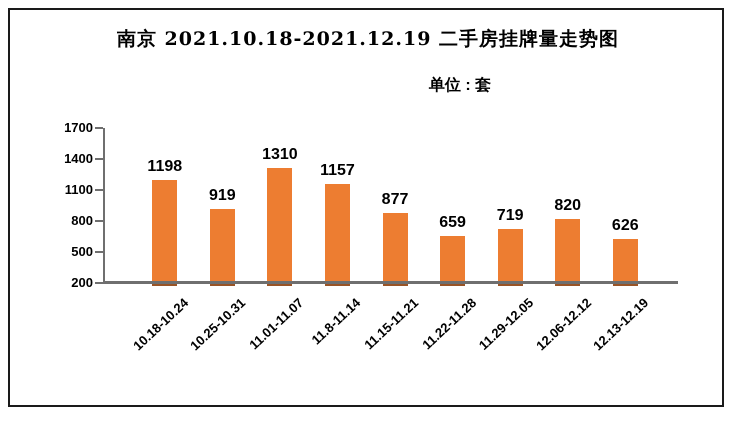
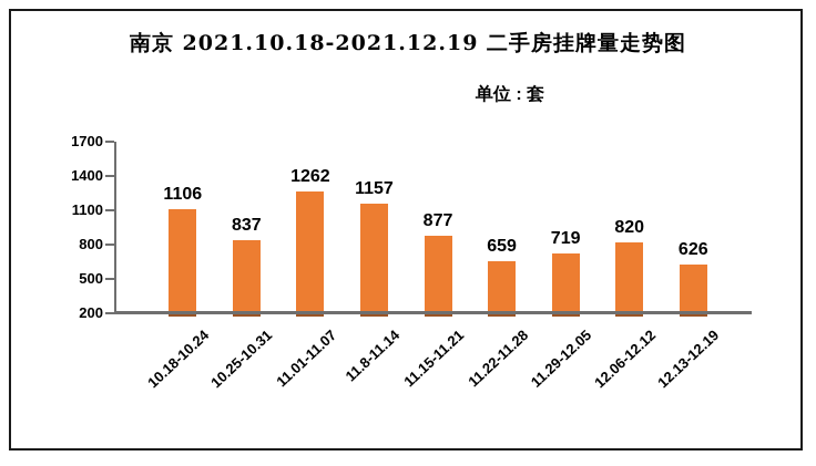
10.18-10.24: 1198 -> 1106
10.25-10.31: 919 -> 837
11.01-11.07: 1310 -> 1262
